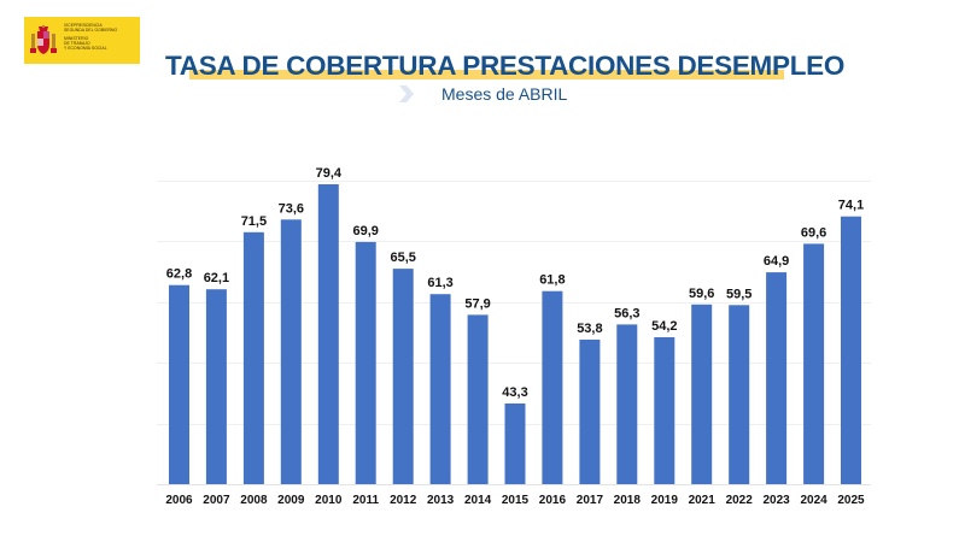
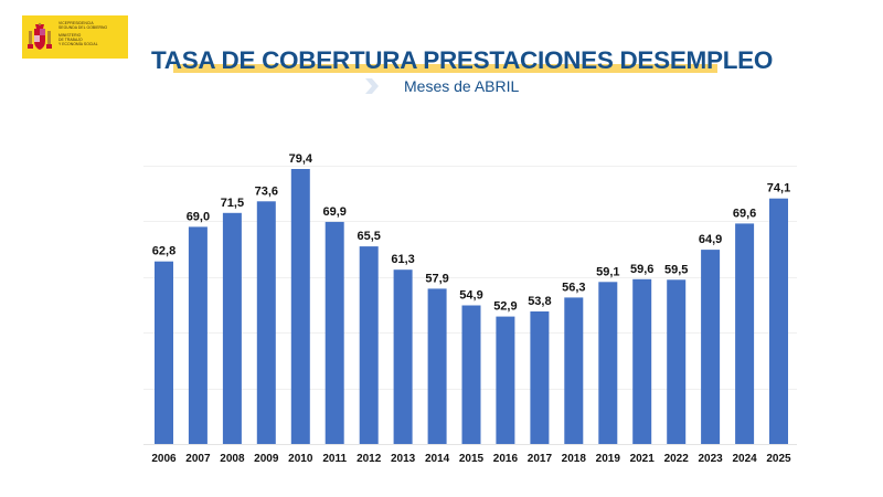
2007: 62,1 -> 69,0
2015: 43,3 -> 54,9
2016: 61,8 -> 52,9
2019: 54,2 -> 59,1
